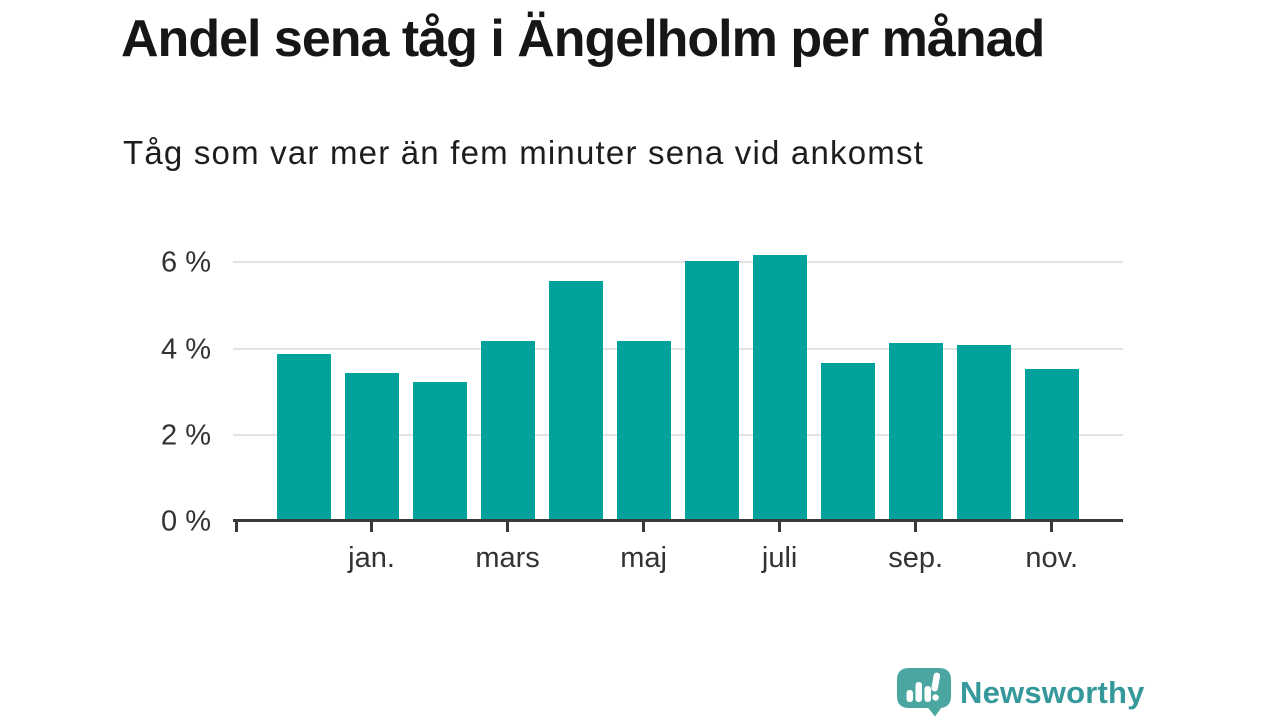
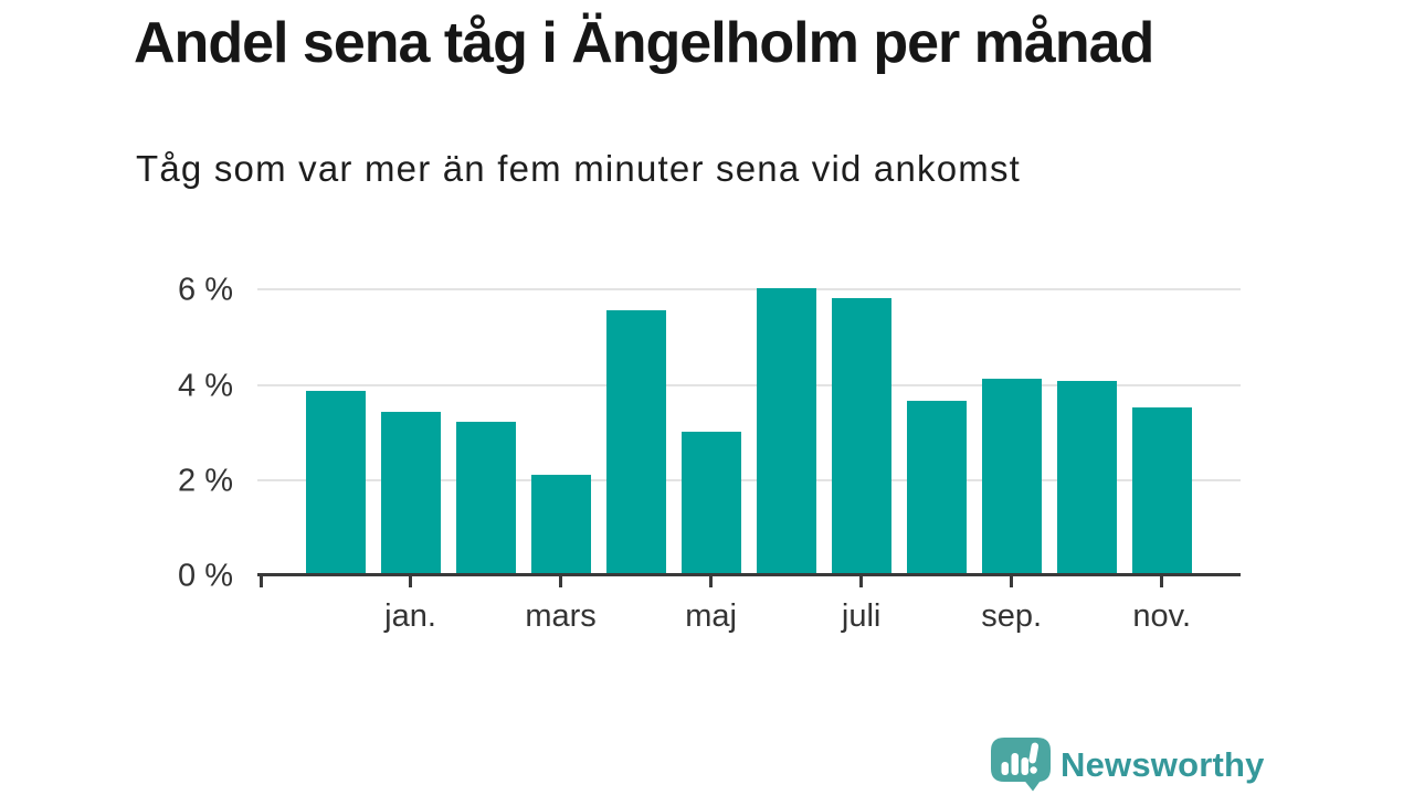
mars: 4.2% -> 2.1%
maj: 4.2% -> 3.0%
juli: 6.2% -> 5.8%
